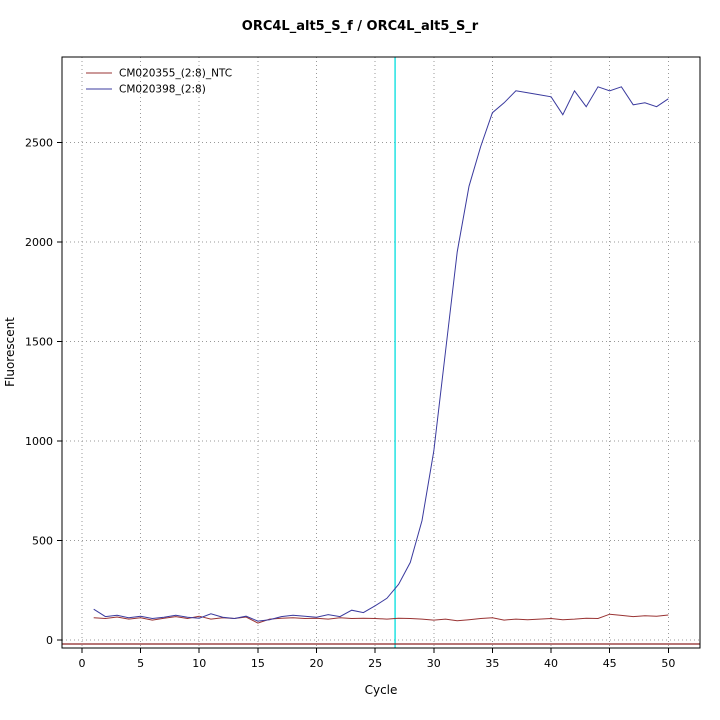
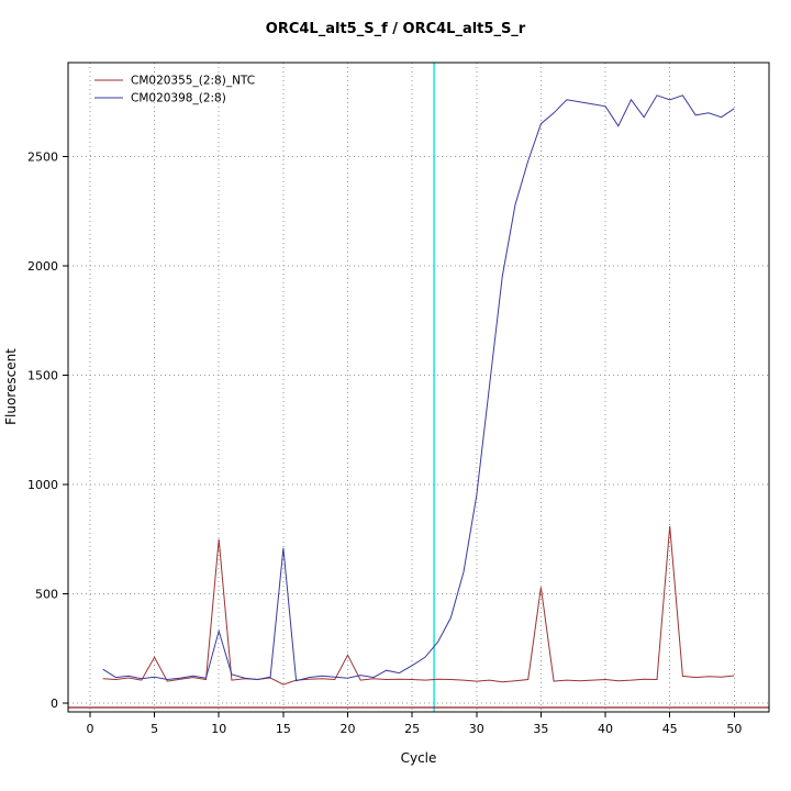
CM020355_(2:8)_NTC/5: 110 -> 210
CM020355_(2:8)_NTC/10: 120 -> 750
CM020398_(2:8)/10: 110 -> 330
CM020398_(2:8)/15: 100 -> 710
CM020355_(2:8)_NTC/20: 110 -> 220
CM020355_(2:8)_NTC/35: 110 -> 530
CM020355_(2:8)_NTC/45: 130 -> 810
